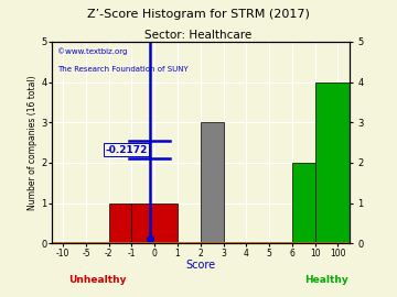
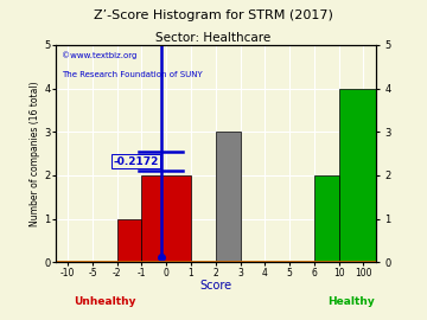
0: 1 -> 2
